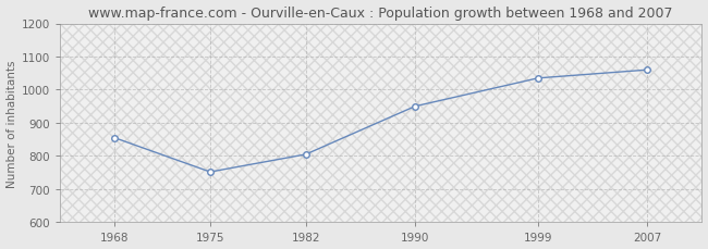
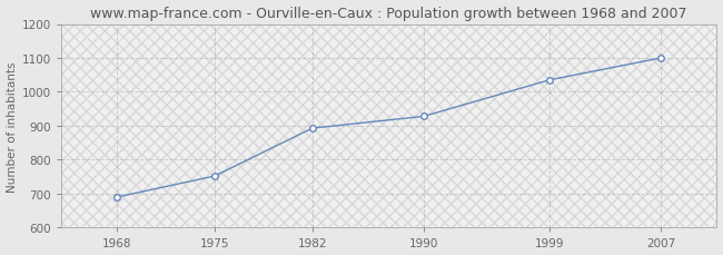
1968: 855 -> 690
1982: 805 -> 893
1990: 950 -> 928
2007: 1060 -> 1100
